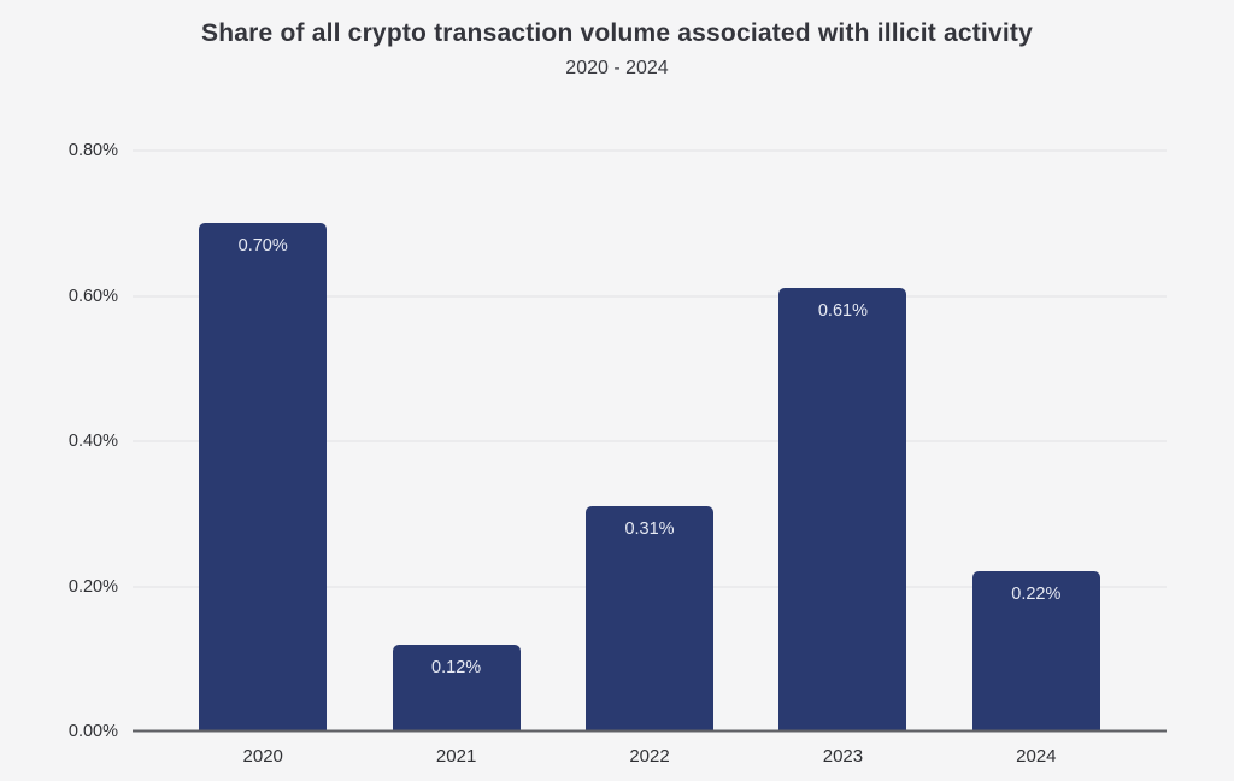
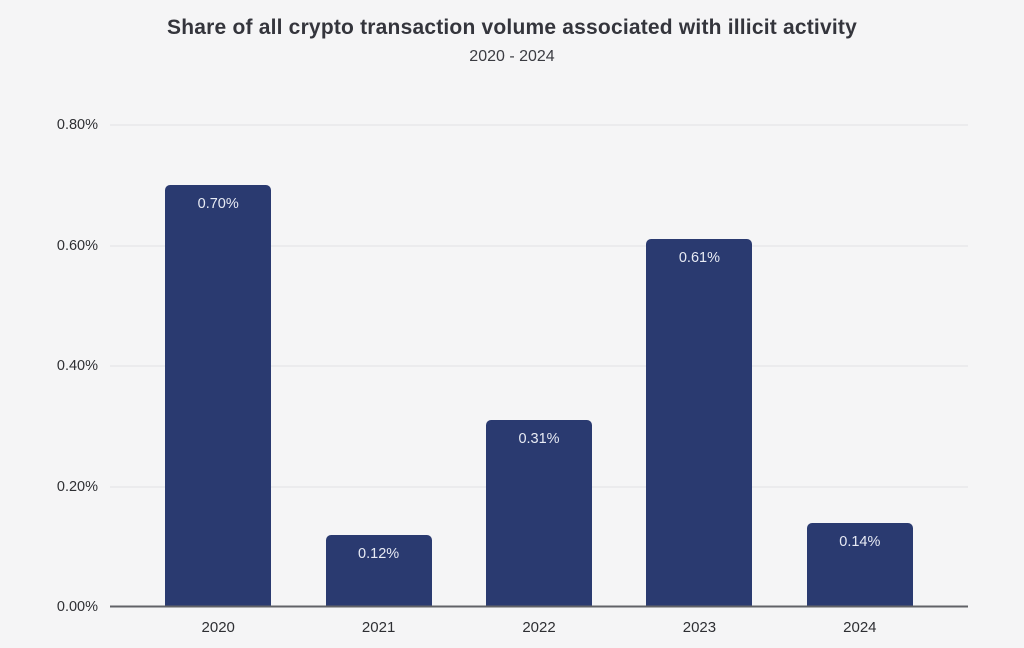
2024: 0.22% -> 0.14%
